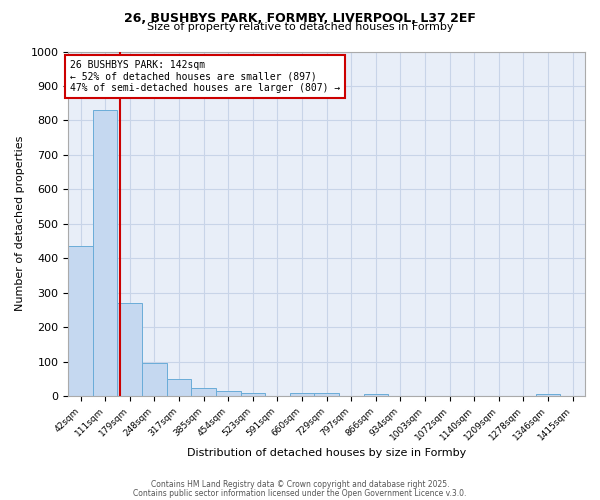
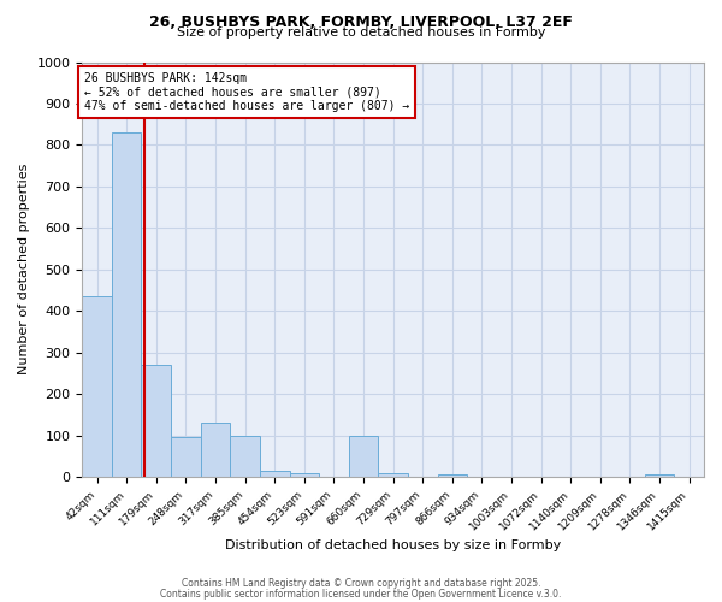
317sqm: 50 -> 130
385sqm: 22 -> 100
660sqm: 10 -> 100
